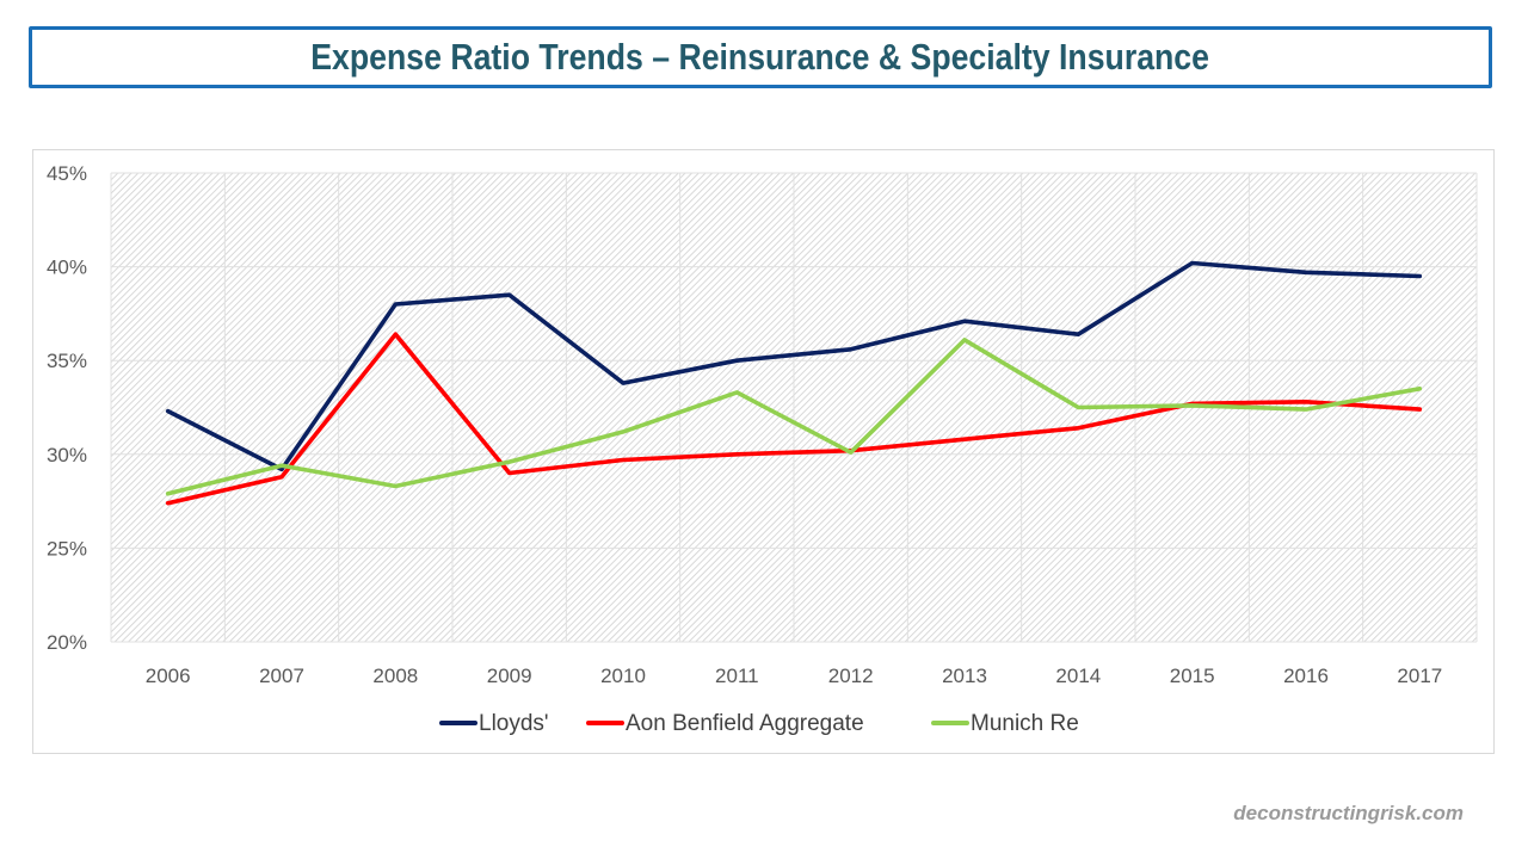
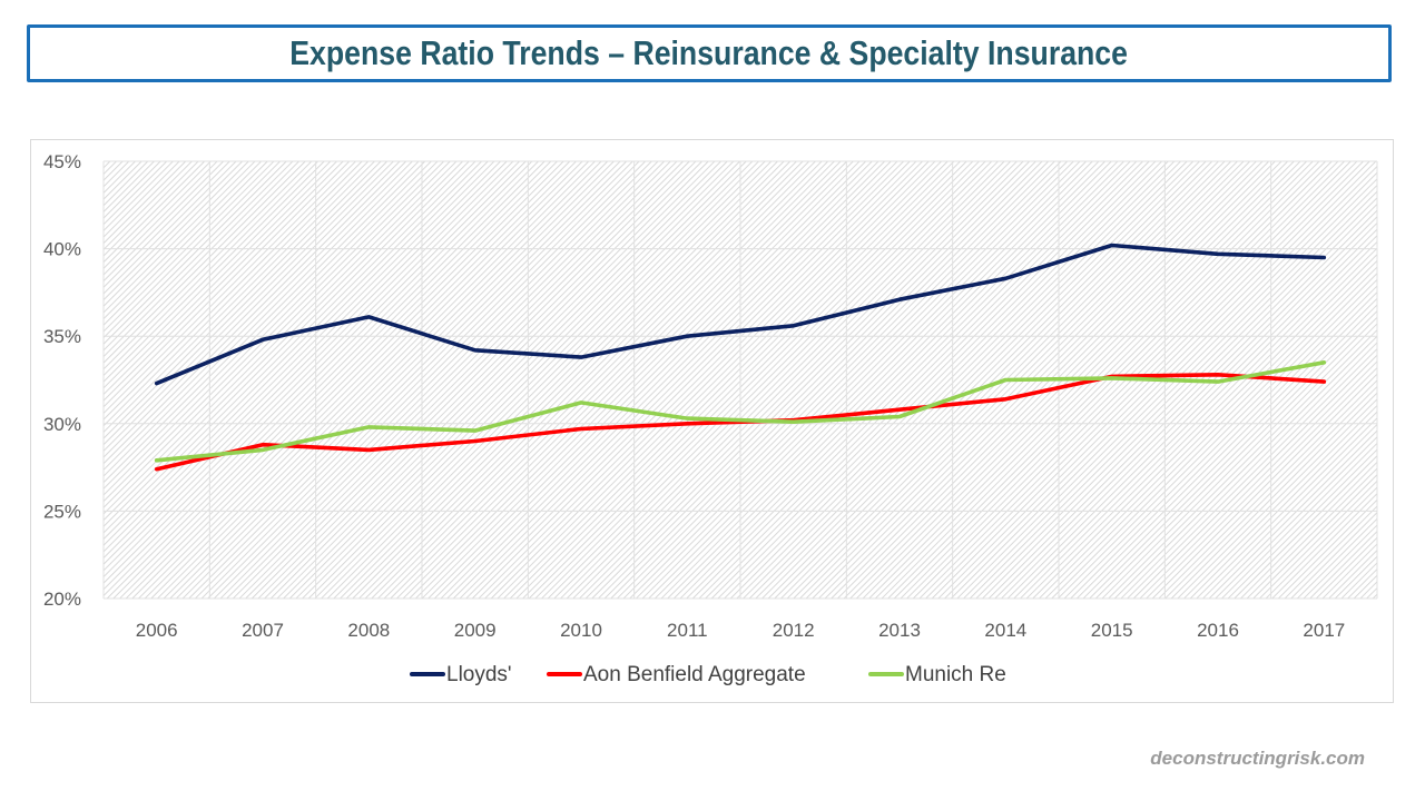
Lloyds'/2007: 29.2% -> 34.8%
Munich Re/2007: 29.4% -> 28.5%
Lloyds'/2008: 38.0% -> 36.1%
Aon Benfield Aggregate/2008: 36.4% -> 28.5%
Munich Re/2008: 28.3% -> 29.8%
Lloyds'/2009: 38.5% -> 34.2%
Munich Re/2011: 33.3% -> 30.3%
Munich Re/2013: 36.1% -> 30.4%
Lloyds'/2014: 36.4% -> 38.3%
